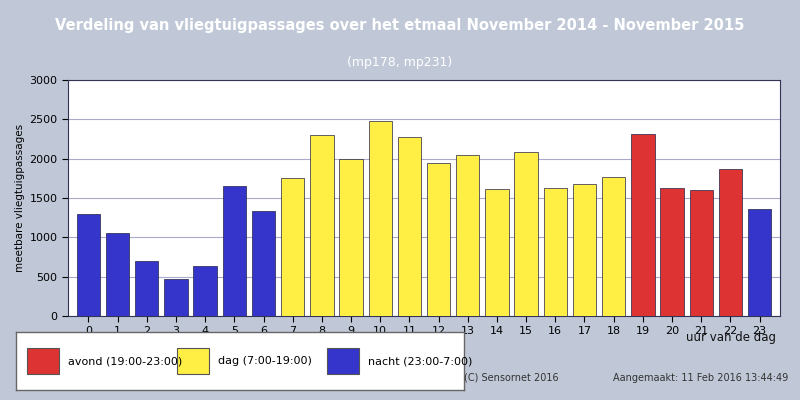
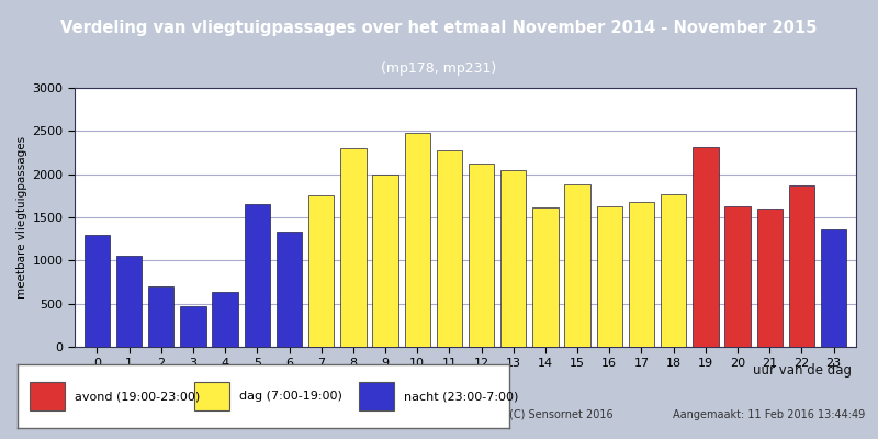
12: 1950 -> 2120
15: 2080 -> 1880
